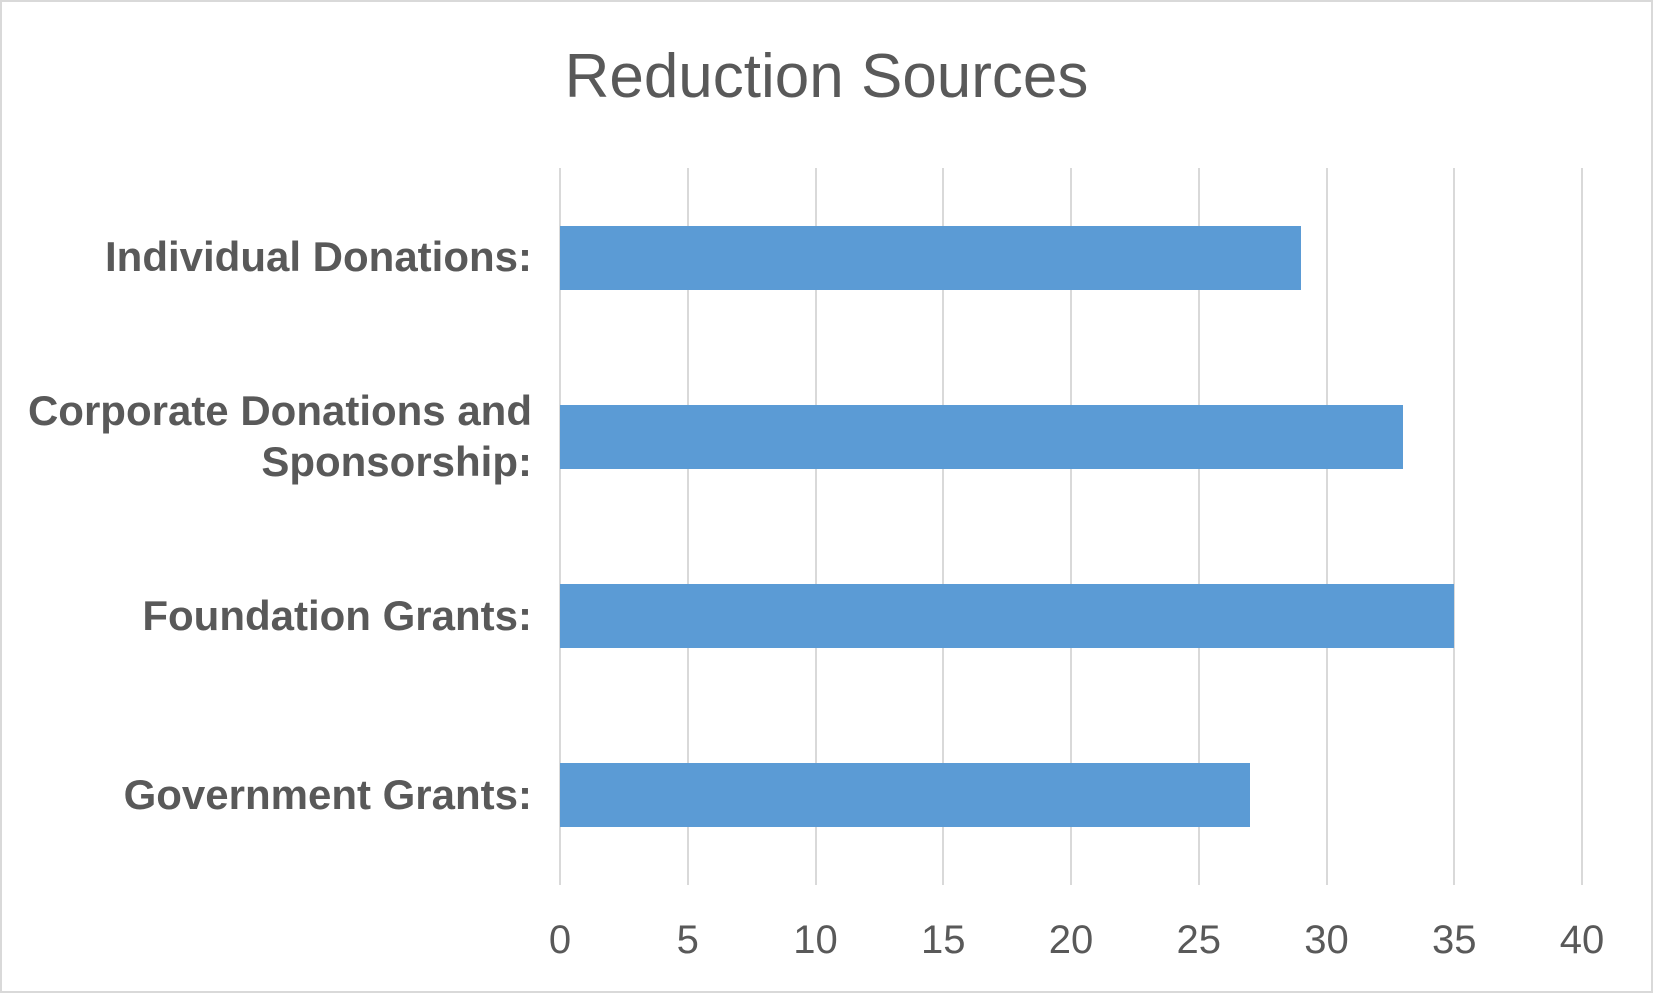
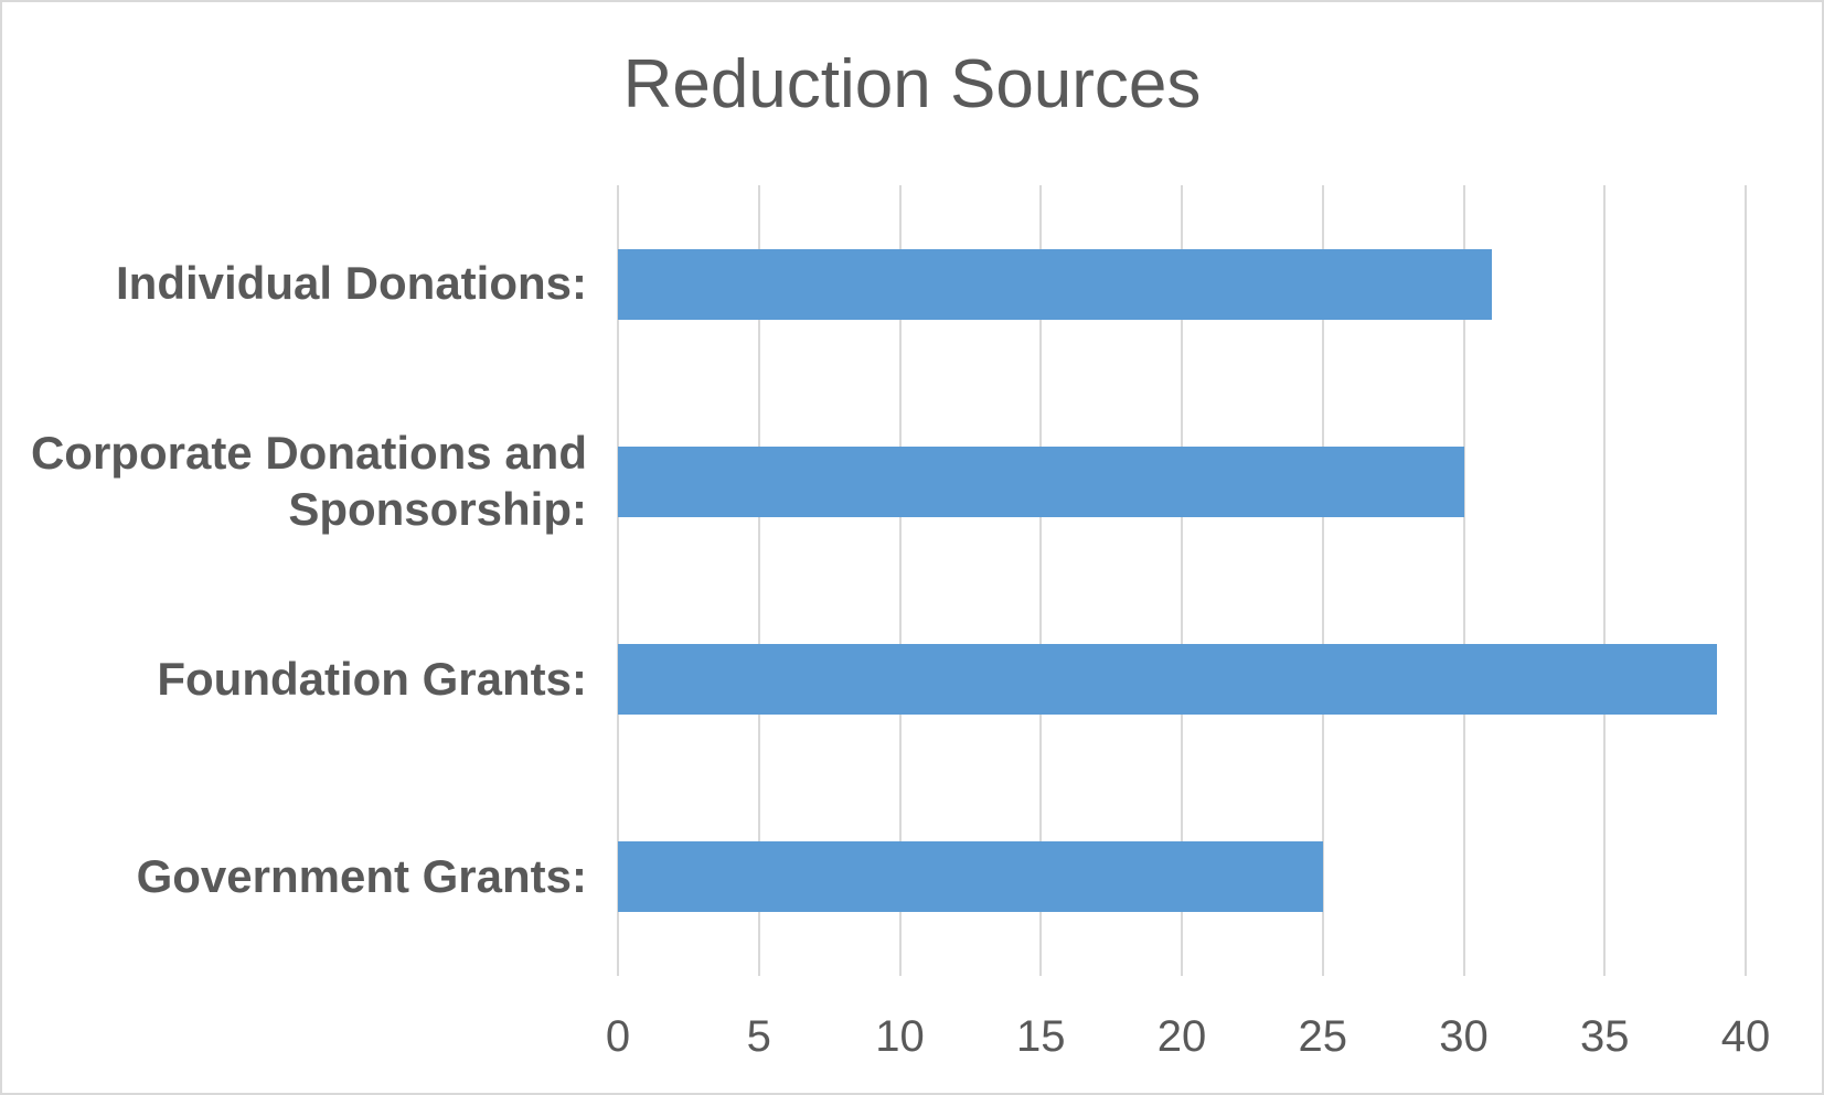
Individual Donations:: 29 -> 31
Corporate Donations and Sponsorship:: 33 -> 30
Foundation Grants:: 35 -> 39
Government Grants:: 27 -> 25
